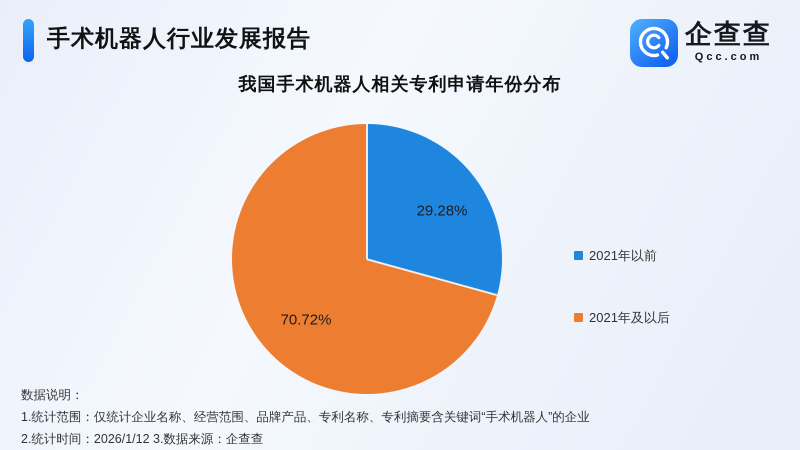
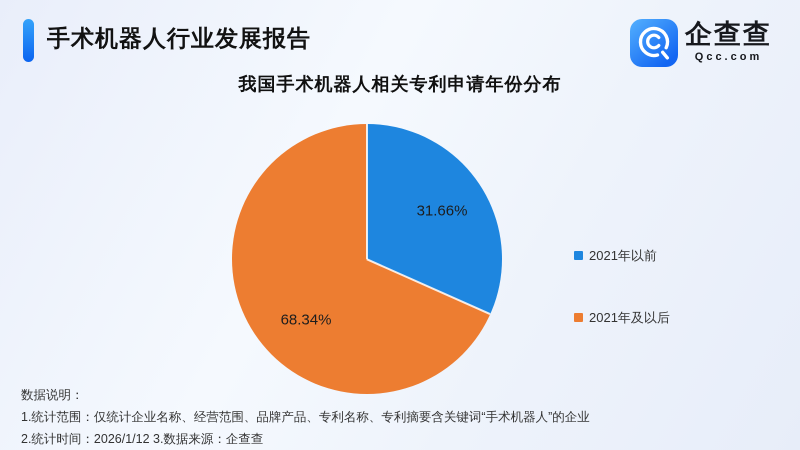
2021年以前: 29.28% -> 31.66%
2021年及以后: 70.72% -> 68.34%
